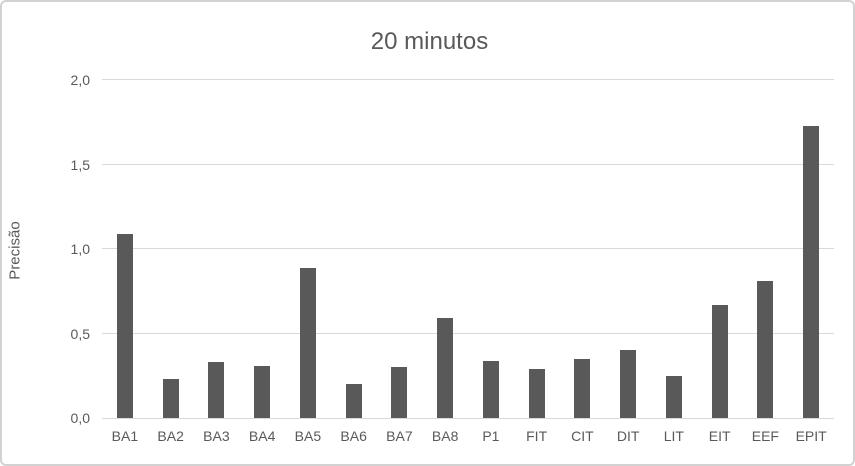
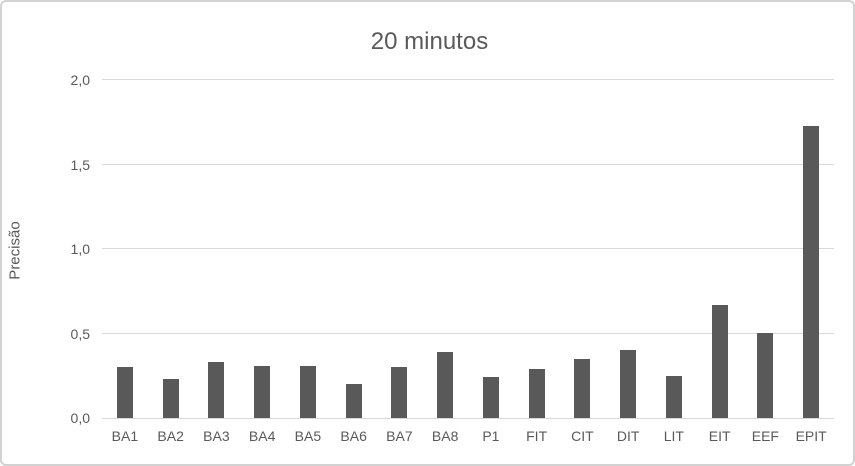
BA1: 1,09 -> 0,30
BA5: 0,89 -> 0,31
BA8: 0,59 -> 0,39
P1: 0,34 -> 0,24
EEF: 0,81 -> 0,50
